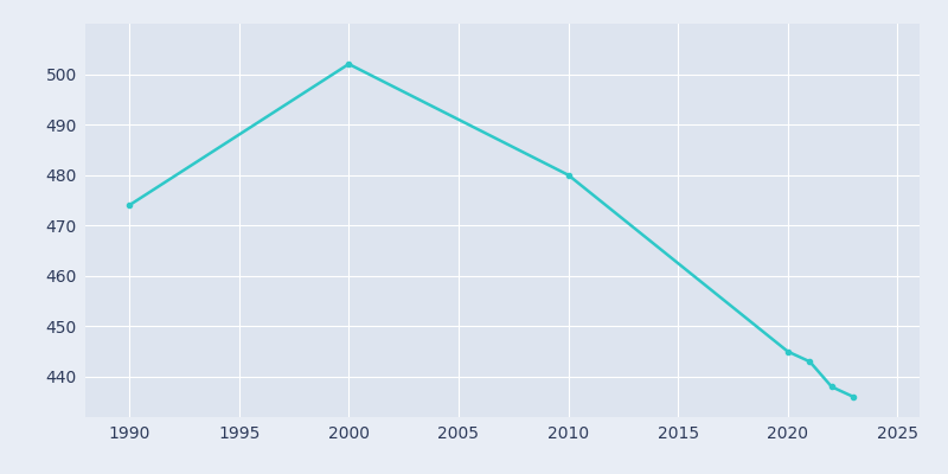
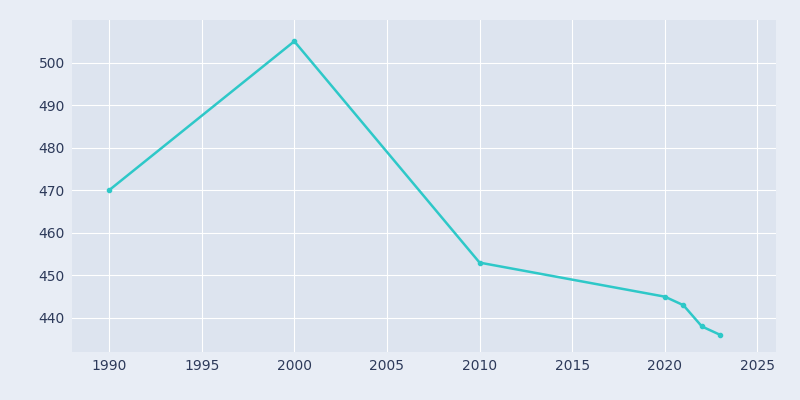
1990: 474 -> 470
2000: 502 -> 505
2010: 480 -> 453
